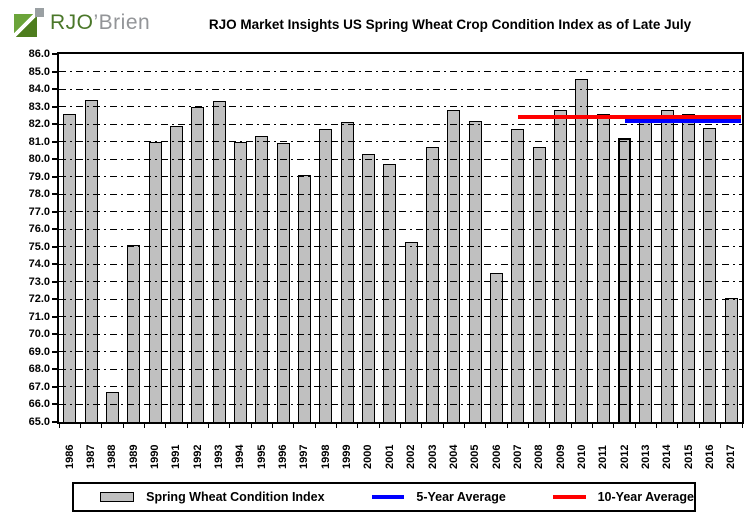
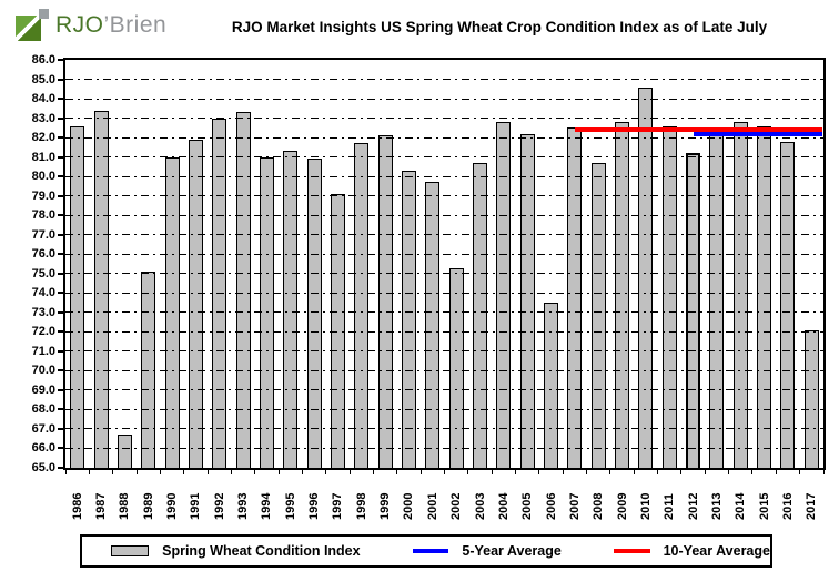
2007: 81.7 -> 82.5
